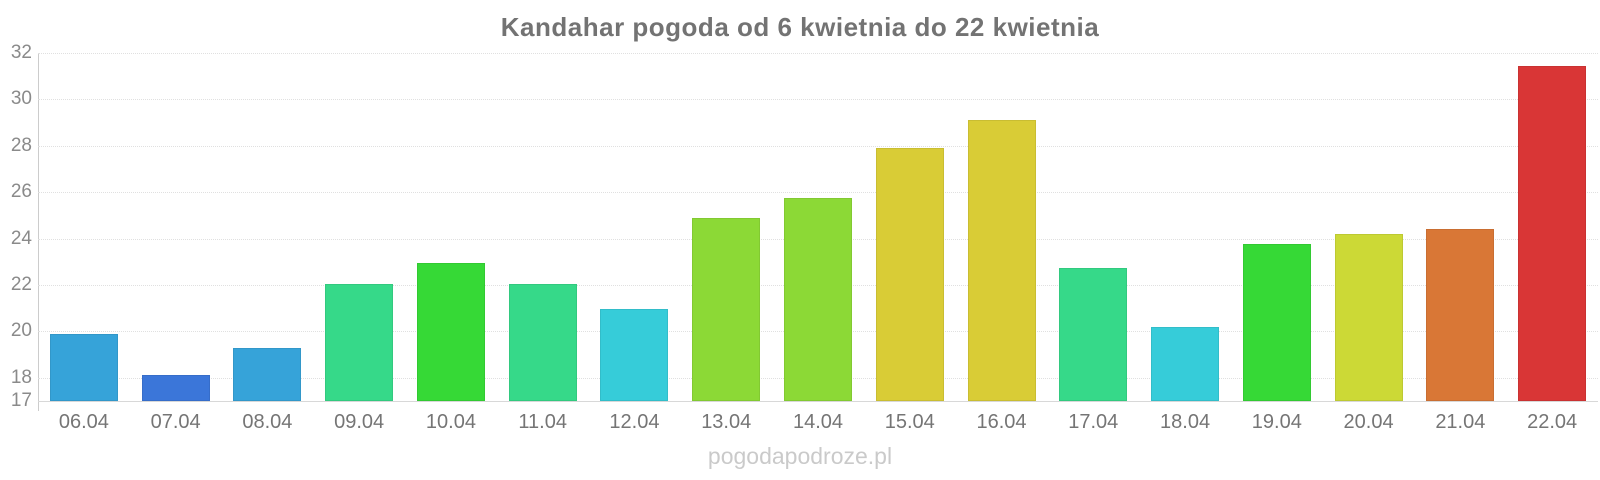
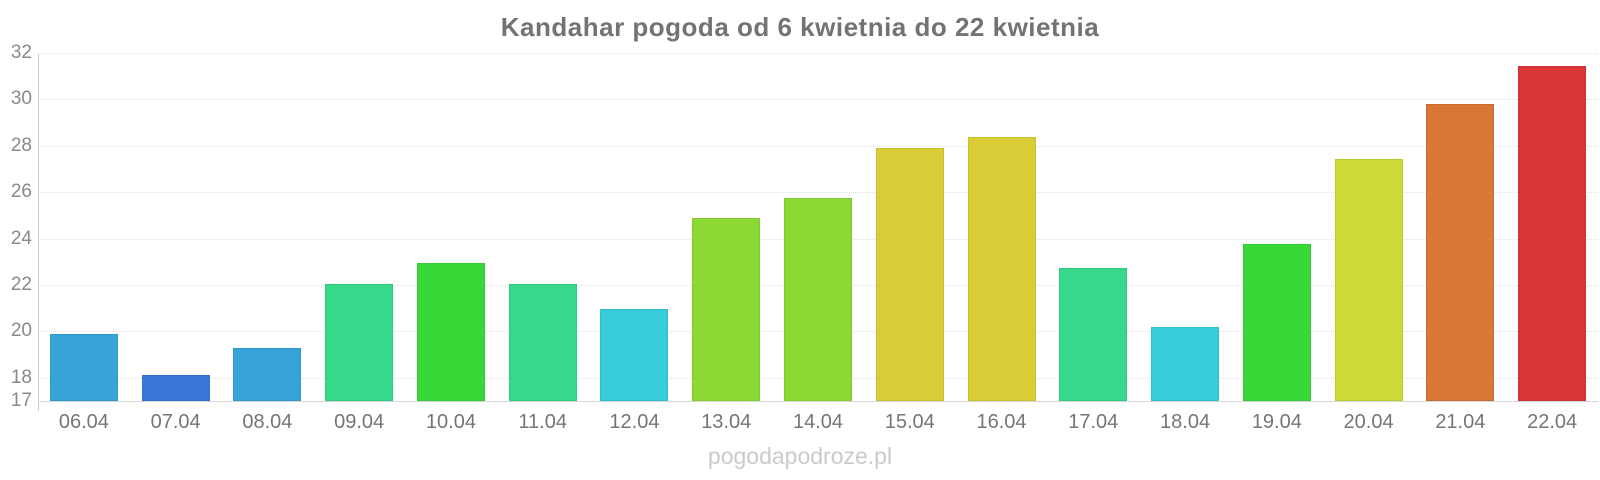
16.04: 29.1 -> 28.4
20.04: 24.2 -> 27.4
21.04: 24.4 -> 29.8
